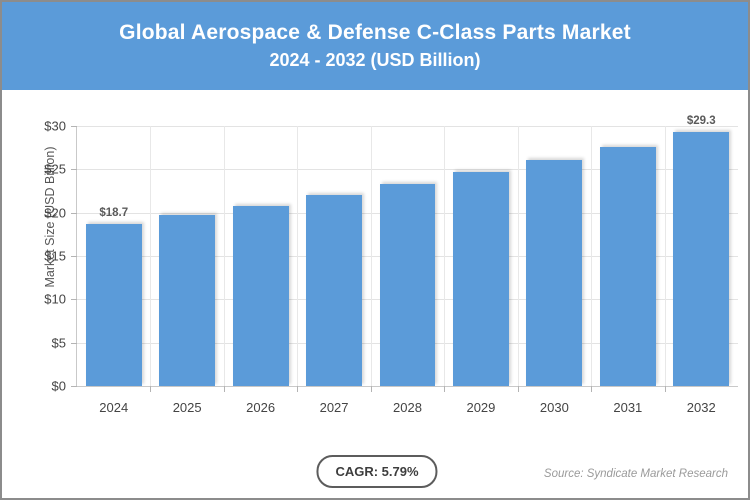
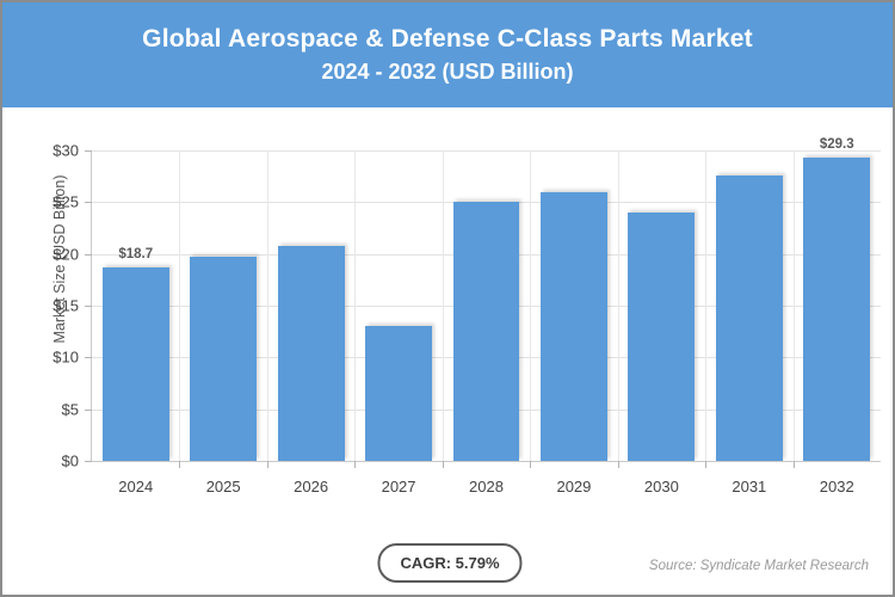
2027: $22 -> $13
2028: $23 -> $25
2029: $25 -> $26
2030: $26 -> $24
